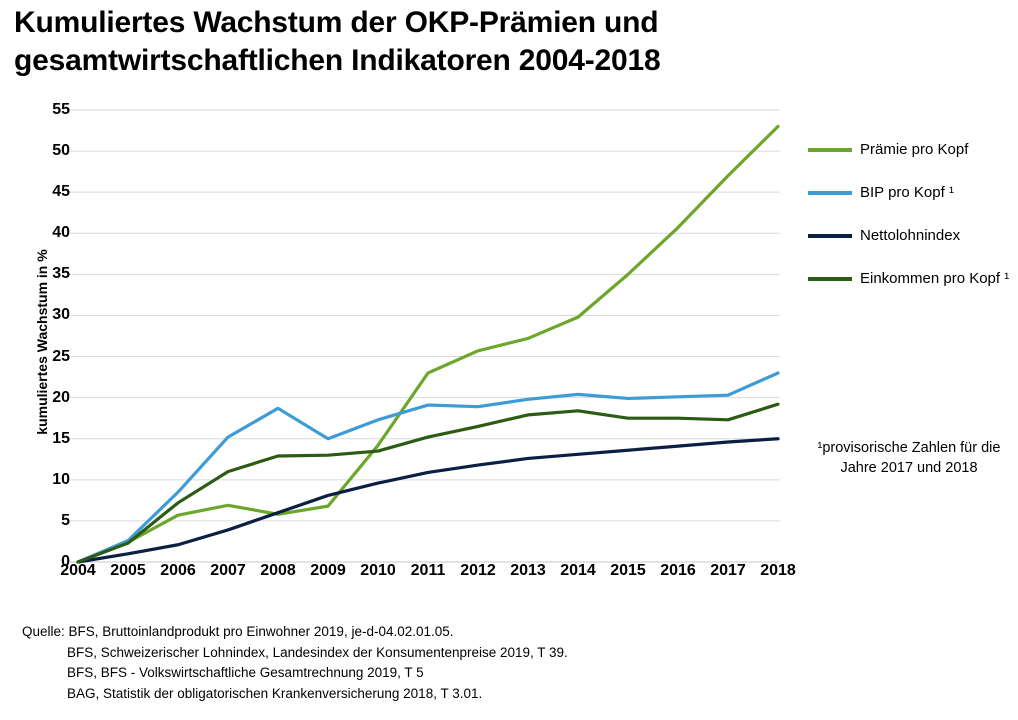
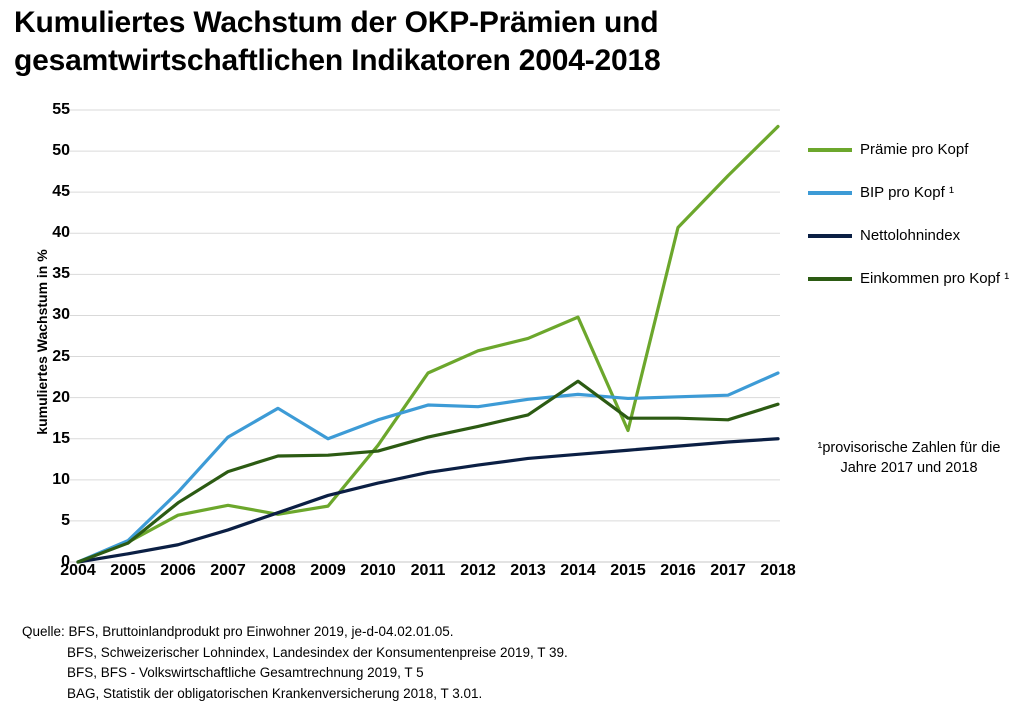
Einkommen pro Kopf ¹/2014: 18 -> 22
Prämie pro Kopf/2015: 35 -> 16
